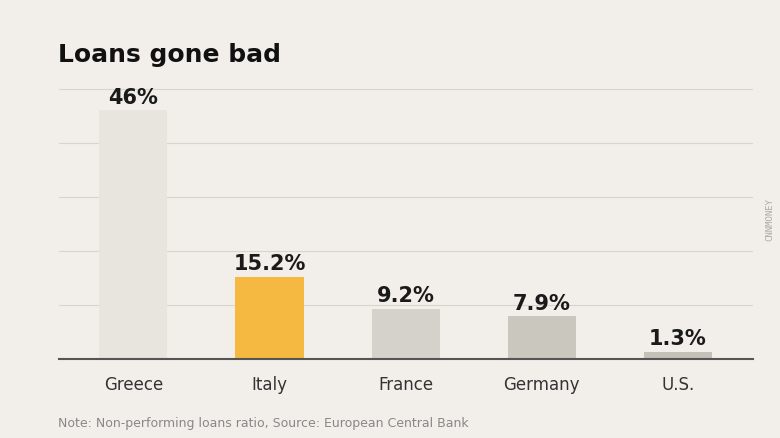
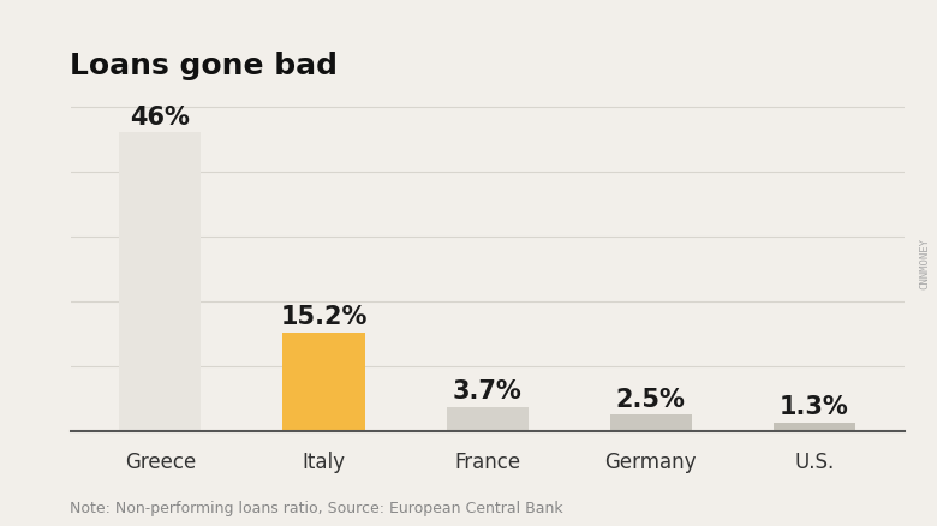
France: 9.2% -> 3.7%
Germany: 7.9% -> 2.5%
